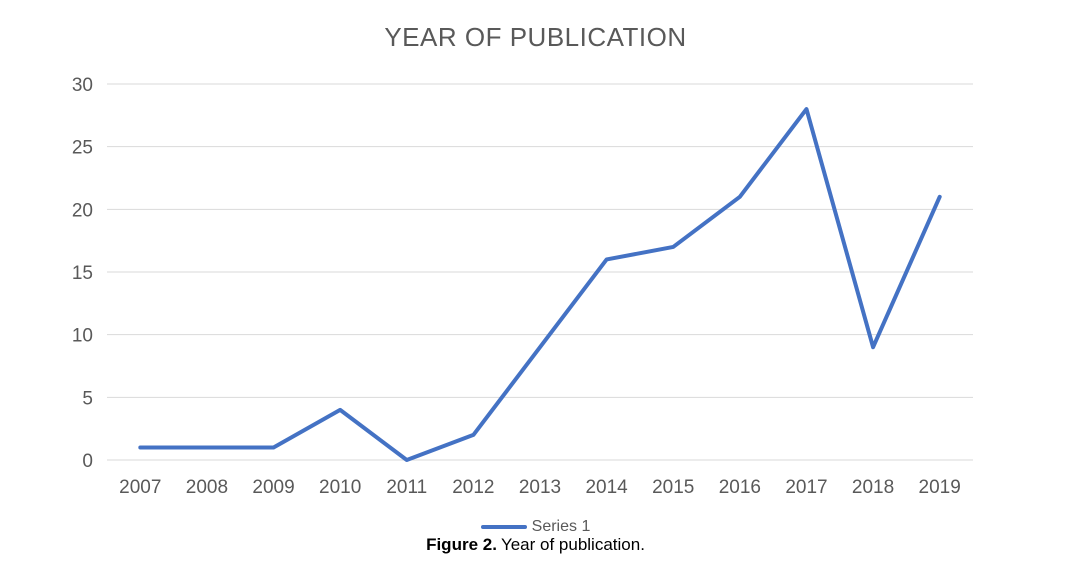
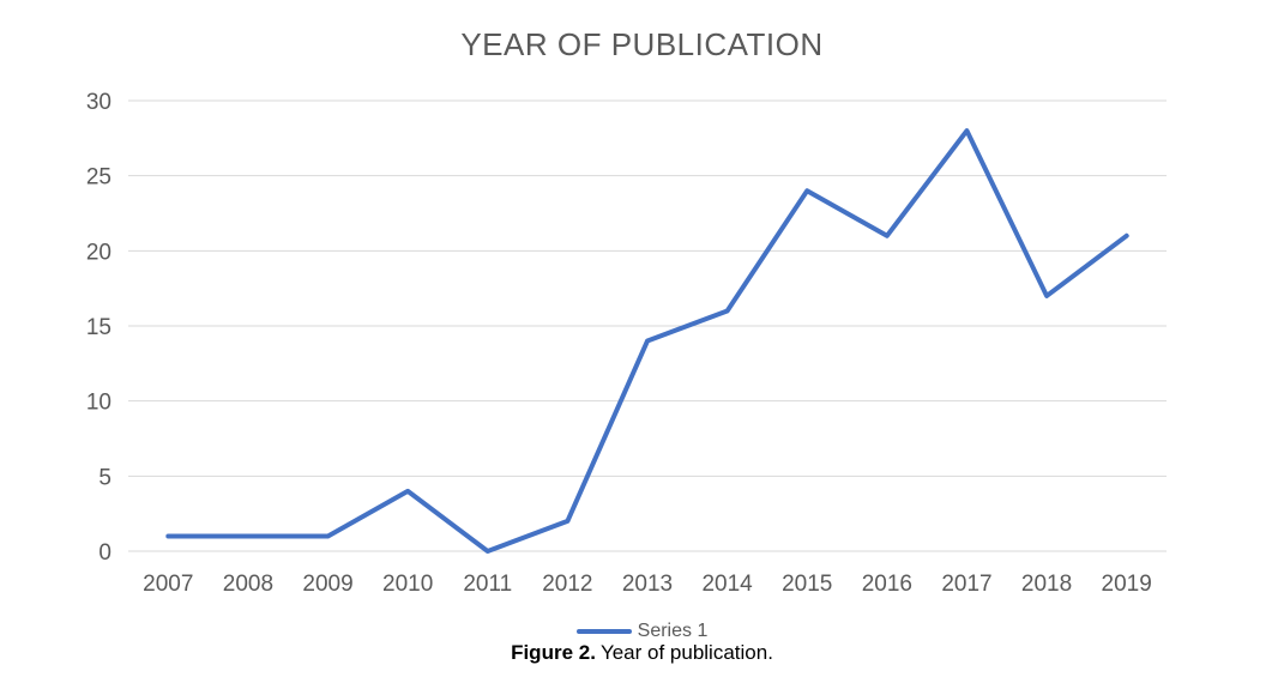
2013: 9 -> 14
2015: 17 -> 24
2018: 9 -> 17
